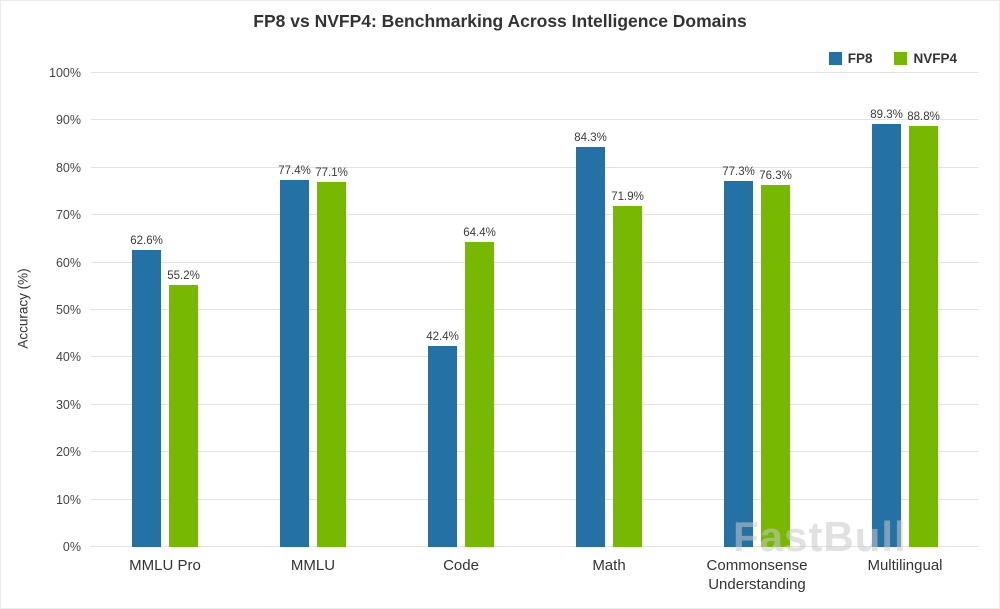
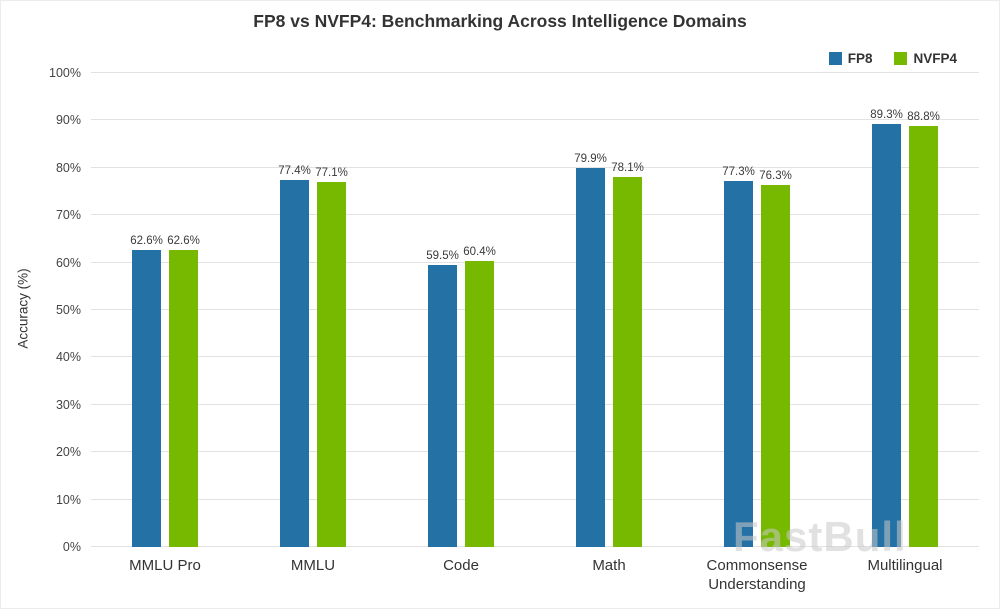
NVFP4/MMLU Pro: 55.2% -> 62.6%
FP8/Code: 42.4% -> 59.5%
NVFP4/Code: 64.4% -> 60.4%
FP8/Math: 84.3% -> 79.9%
NVFP4/Math: 71.9% -> 78.1%
